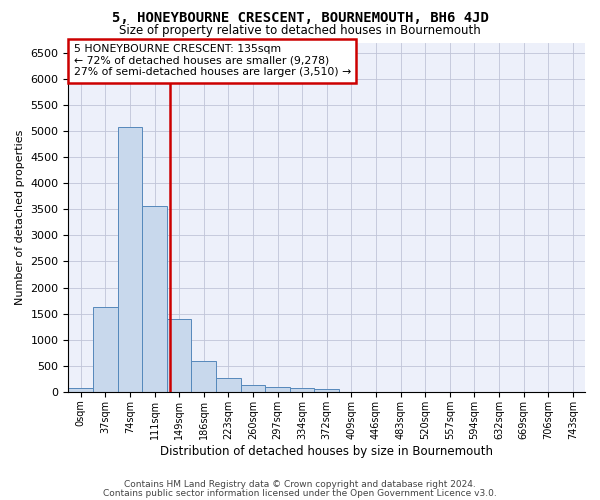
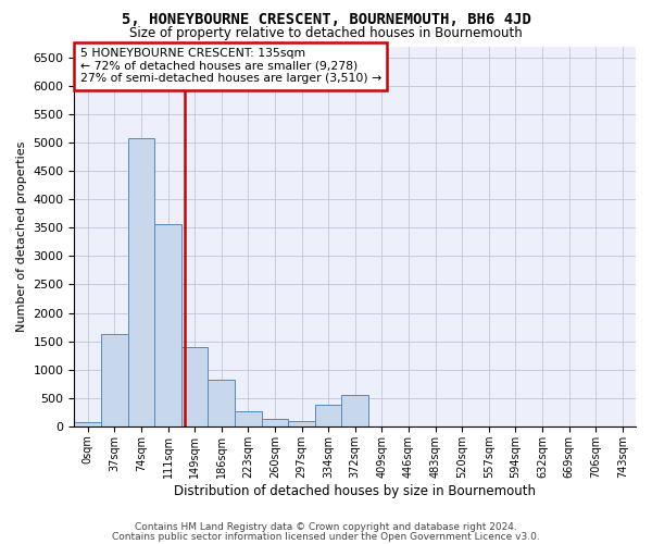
186sqm: 590 -> 820
334sqm: 60 -> 380
372sqm: 50 -> 560
